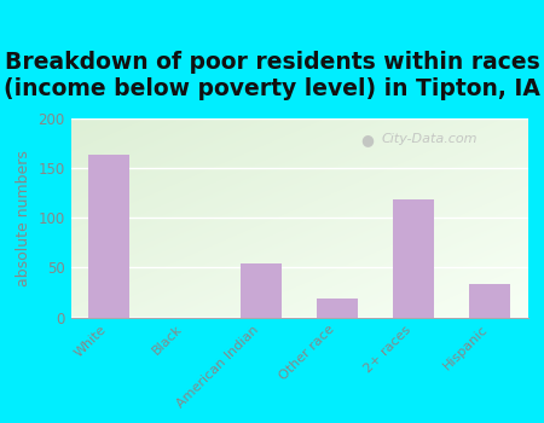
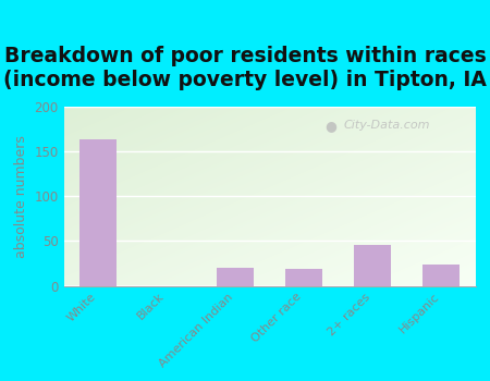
American Indian: 54 -> 20
2+ races: 118 -> 45
Hispanic: 34 -> 24
